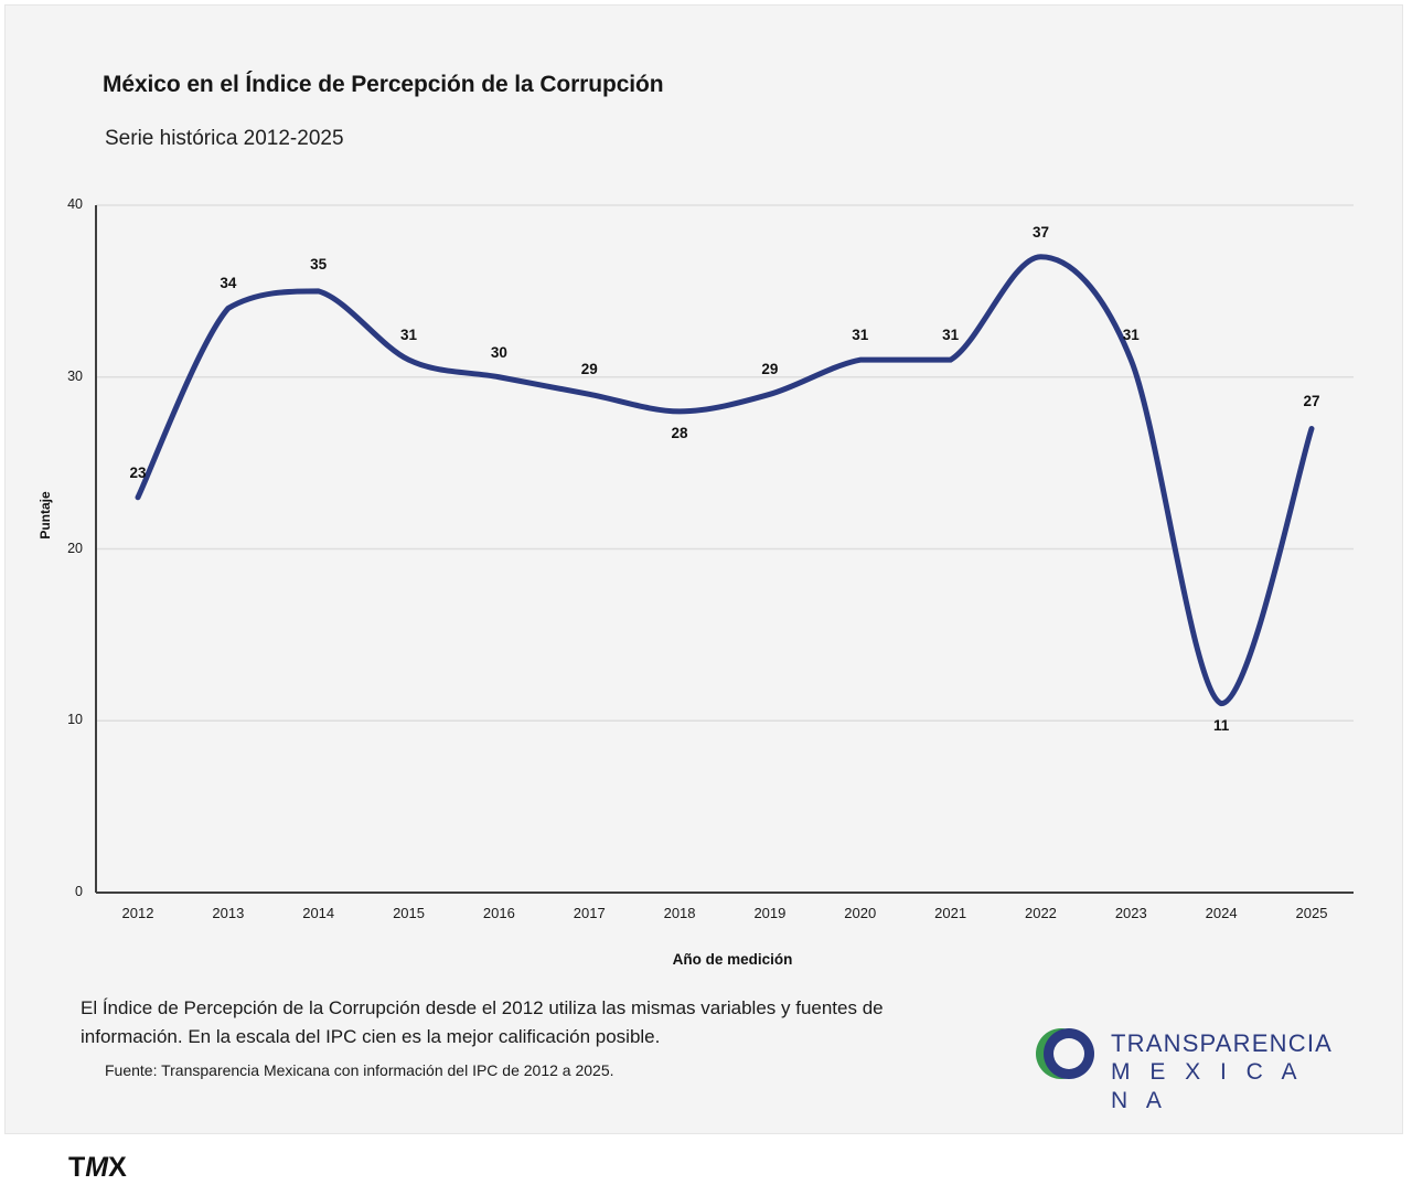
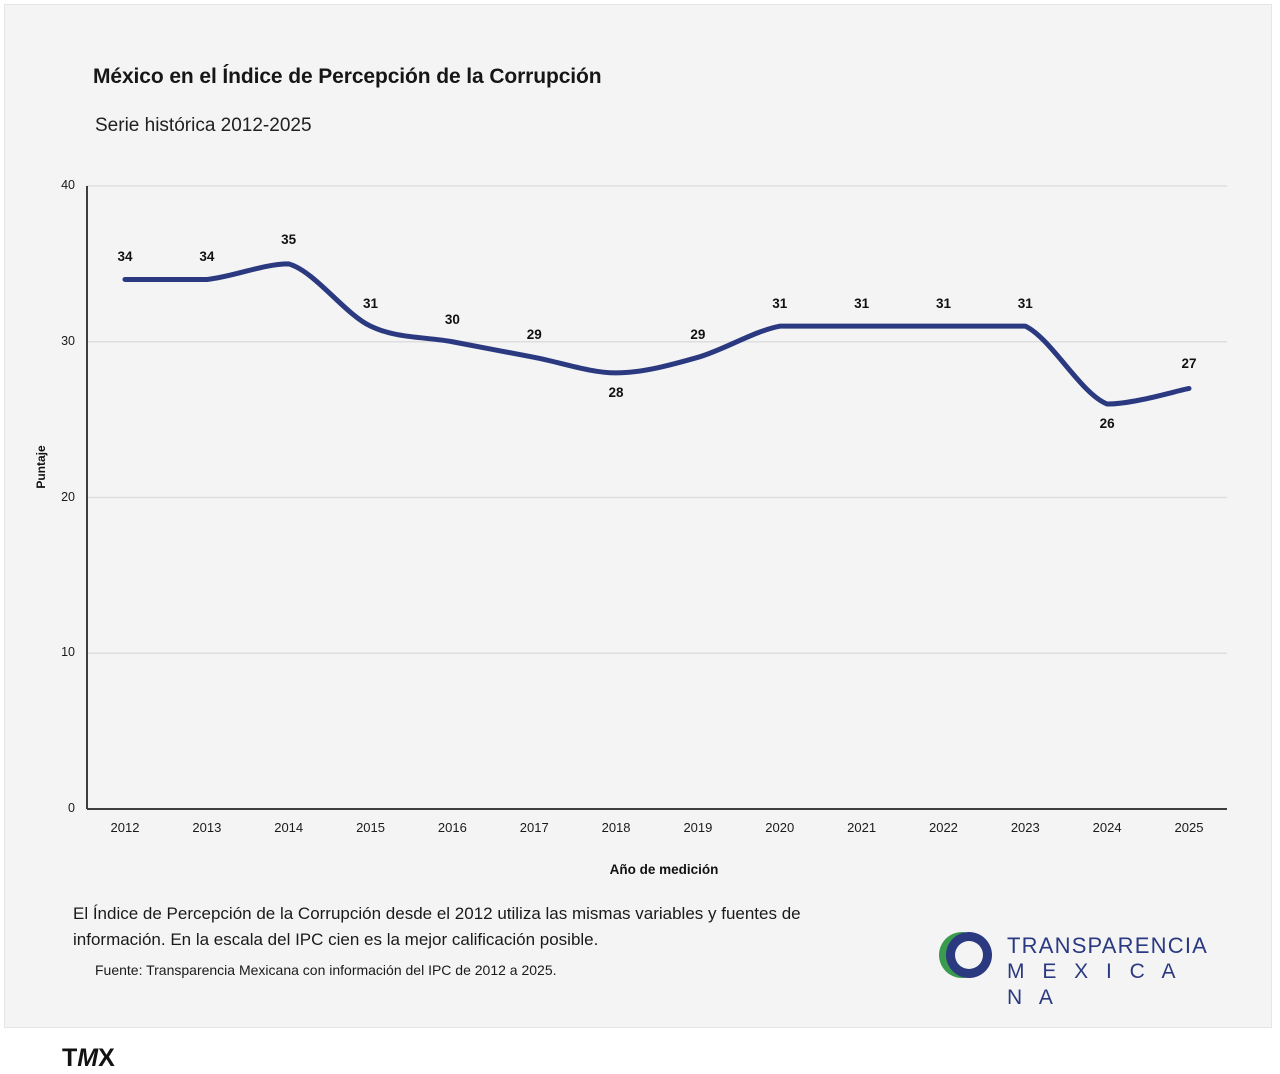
2012: 23 -> 34
2022: 37 -> 31
2024: 11 -> 26
